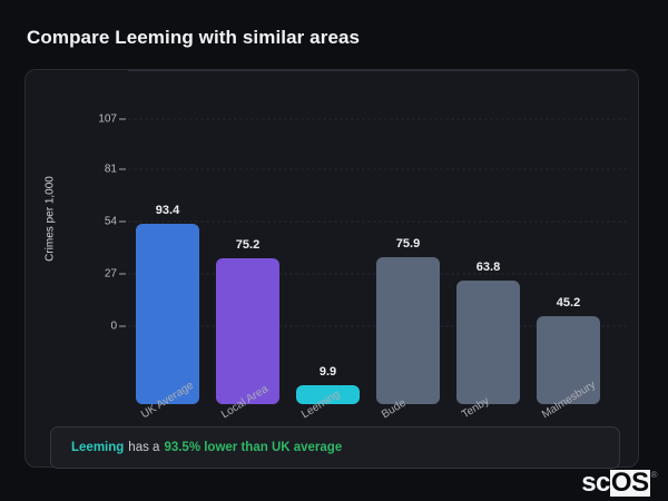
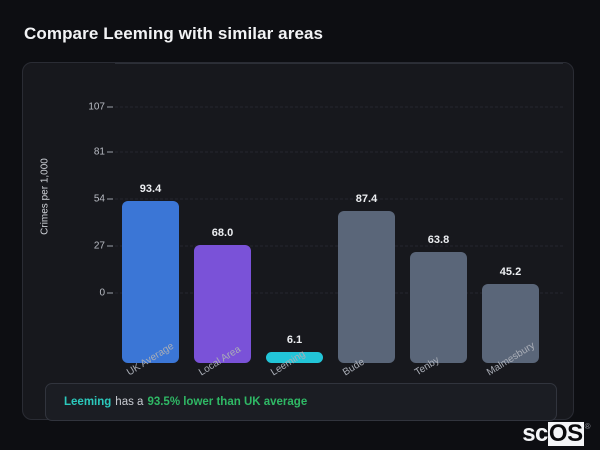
Local Area: 75.2 -> 68.0
Leeming: 9.9 -> 6.1
Bude: 75.9 -> 87.4
